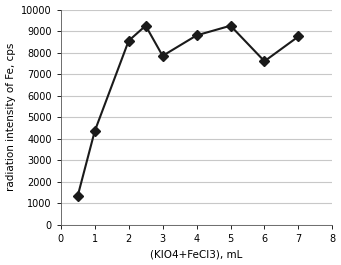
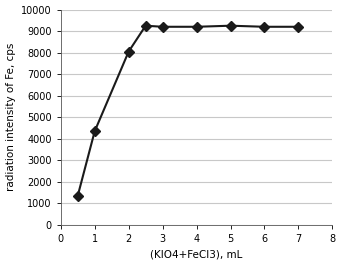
2: 8550 -> 8050
3: 7850 -> 9200
4: 8800 -> 9200
6: 7600 -> 9200
7: 8750 -> 9200
